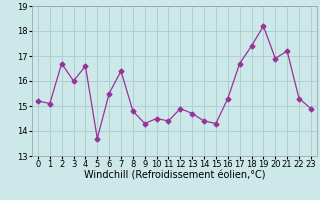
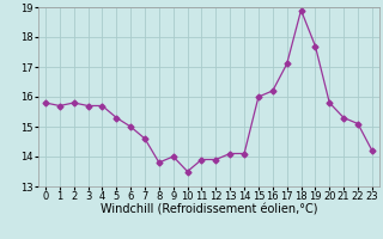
0: 15.2 -> 15.8
1: 15.1 -> 15.7
2: 16.7 -> 15.8
3: 16.0 -> 15.7
4: 16.6 -> 15.7
5: 13.7 -> 15.3
6: 15.5 -> 15.0
7: 16.4 -> 14.6
8: 14.8 -> 13.8
9: 14.3 -> 14.0
10: 14.5 -> 13.5
11: 14.4 -> 13.9
12: 14.9 -> 13.9
13: 14.7 -> 14.1
14: 14.4 -> 14.1
15: 14.3 -> 16.0
16: 15.3 -> 16.2
17: 16.7 -> 17.1
18: 17.4 -> 18.9
19: 18.2 -> 17.7
20: 16.9 -> 15.8
21: 17.2 -> 15.3
22: 15.3 -> 15.1
23: 14.9 -> 14.2
